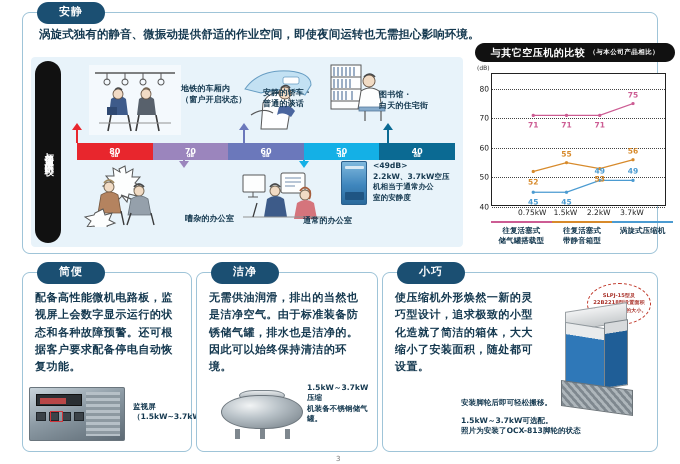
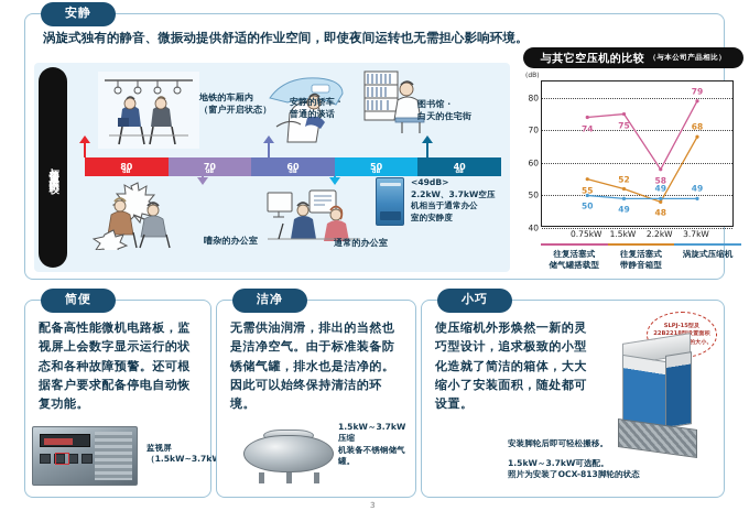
往复活塞式 储气罐搭载型/0.75kW: 71 -> 74
往复活塞式 带静音箱型/0.75kW: 52 -> 55
涡旋式压缩机/0.75kW: 45 -> 50
往复活塞式 储气罐搭载型/1.5kW: 71 -> 75
往复活塞式 带静音箱型/1.5kW: 55 -> 52
涡旋式压缩机/1.5kW: 45 -> 49
往复活塞式 储气罐搭载型/2.2kW: 71 -> 58
往复活塞式 带静音箱型/2.2kW: 53 -> 48
往复活塞式 储气罐搭载型/3.7kW: 75 -> 79
往复活塞式 带静音箱型/3.7kW: 56 -> 68
